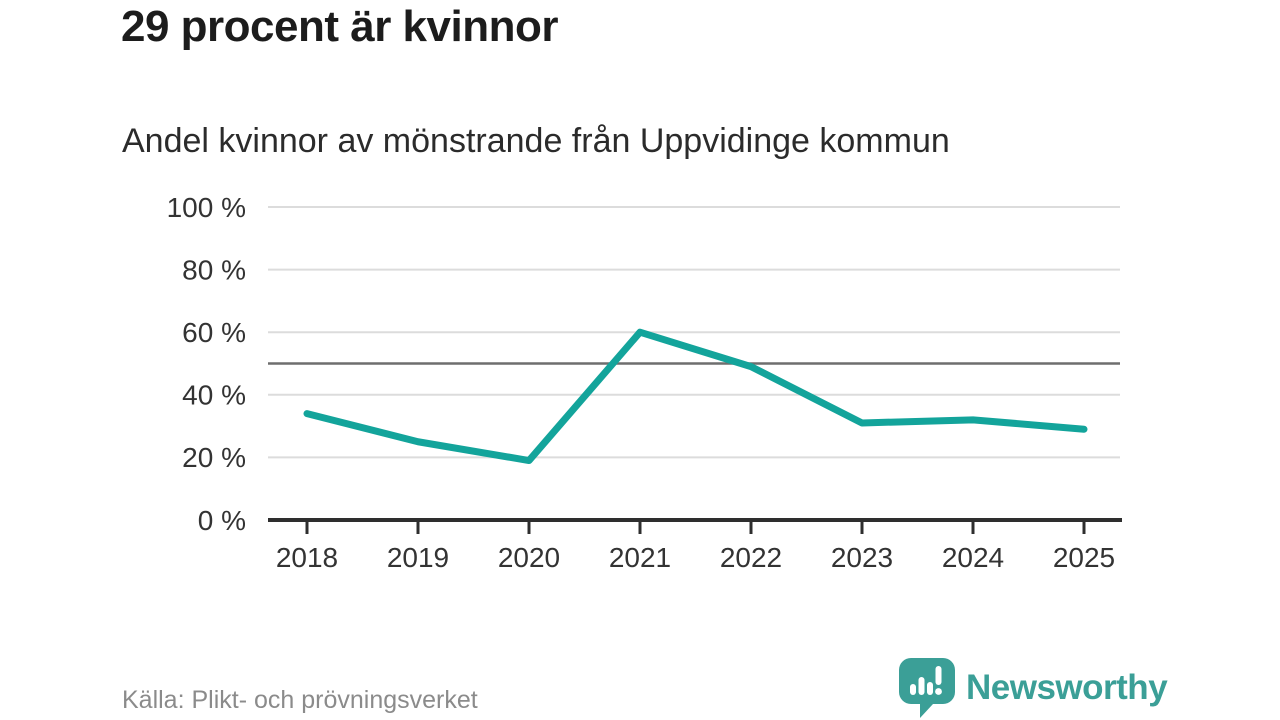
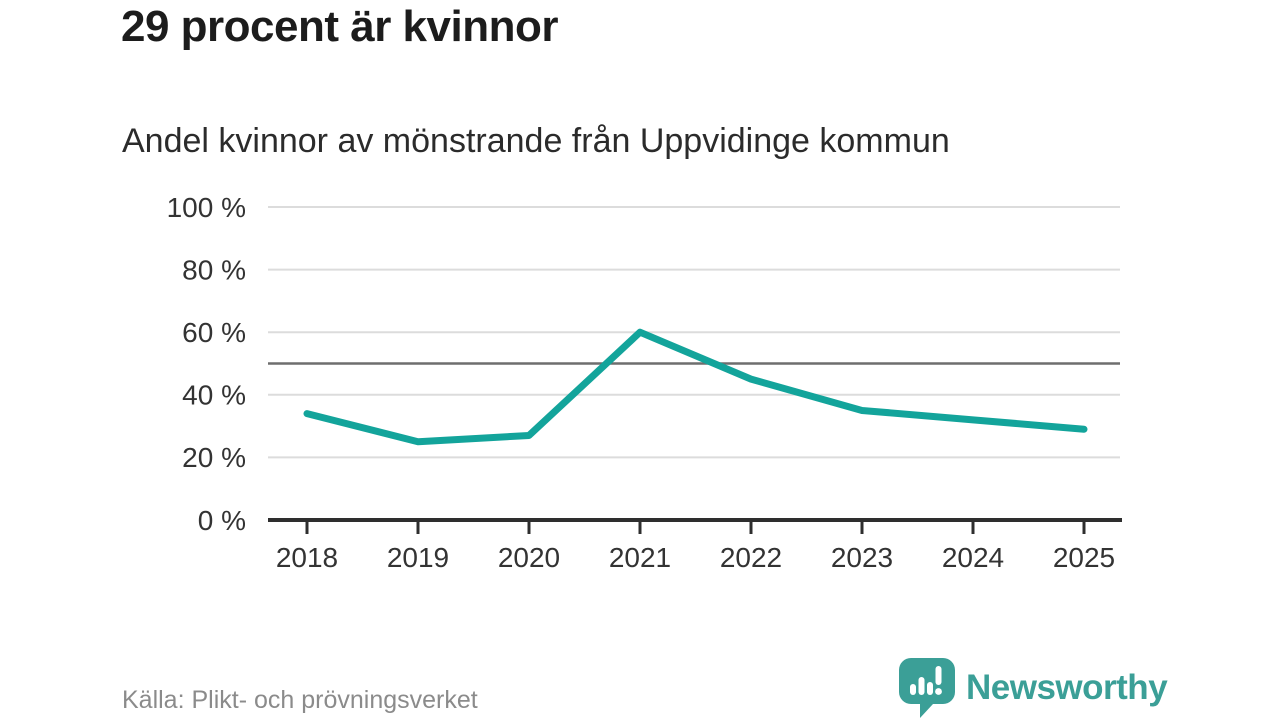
2020: 19% -> 27%
2022: 49% -> 45%
2023: 31% -> 35%
